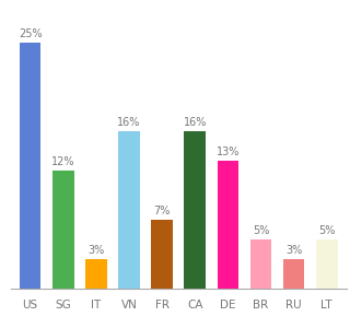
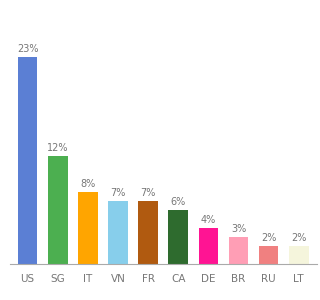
US: 25% -> 23%
IT: 3% -> 8%
VN: 16% -> 7%
CA: 16% -> 6%
DE: 13% -> 4%
BR: 5% -> 3%
RU: 3% -> 2%
LT: 5% -> 2%
